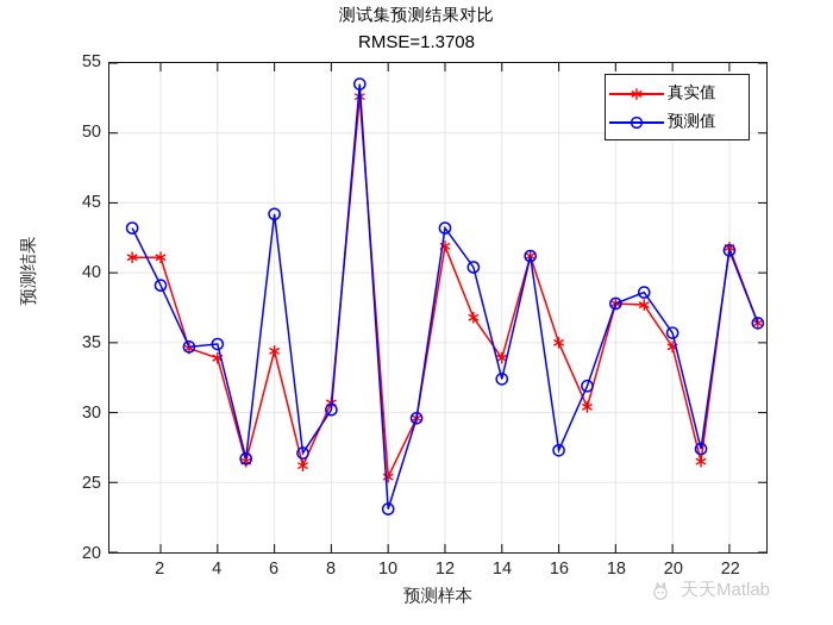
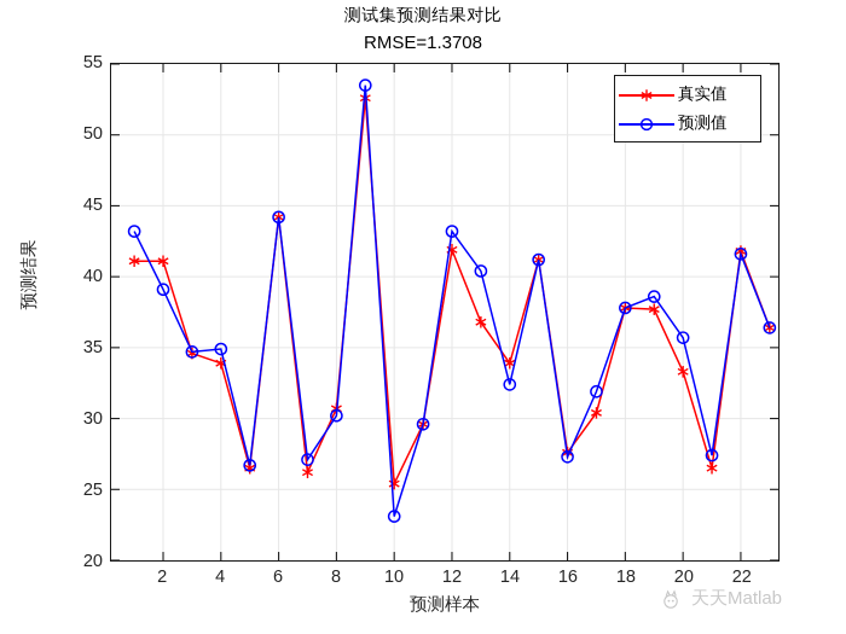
真实值/6: 34.4 -> 44.2
真实值/16: 35.0 -> 27.6
真实值/20: 34.7 -> 33.3
